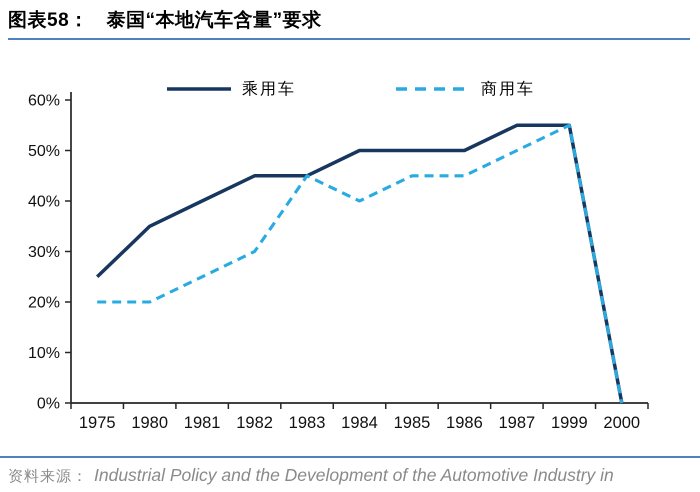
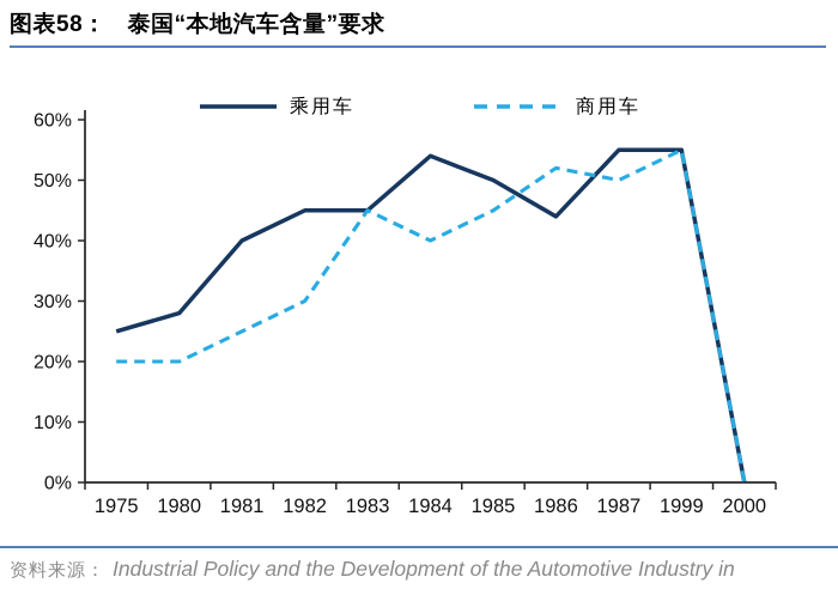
乘用车/1980: 35% -> 28%
乘用车/1984: 50% -> 54%
乘用车/1986: 50% -> 44%
商用车/1986: 45% -> 52%
